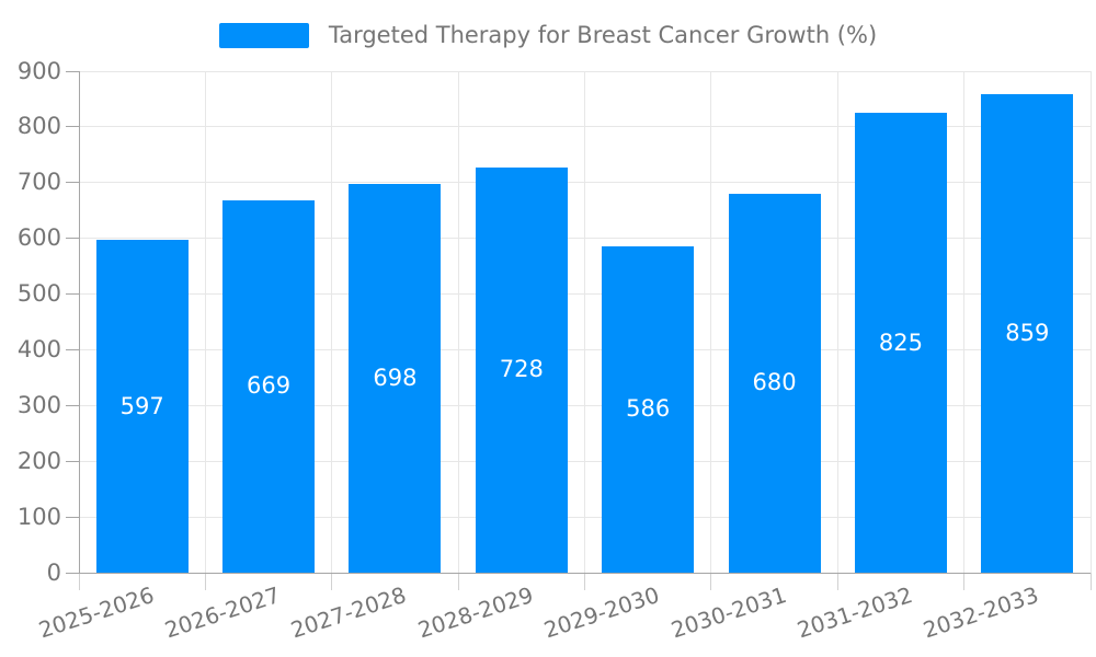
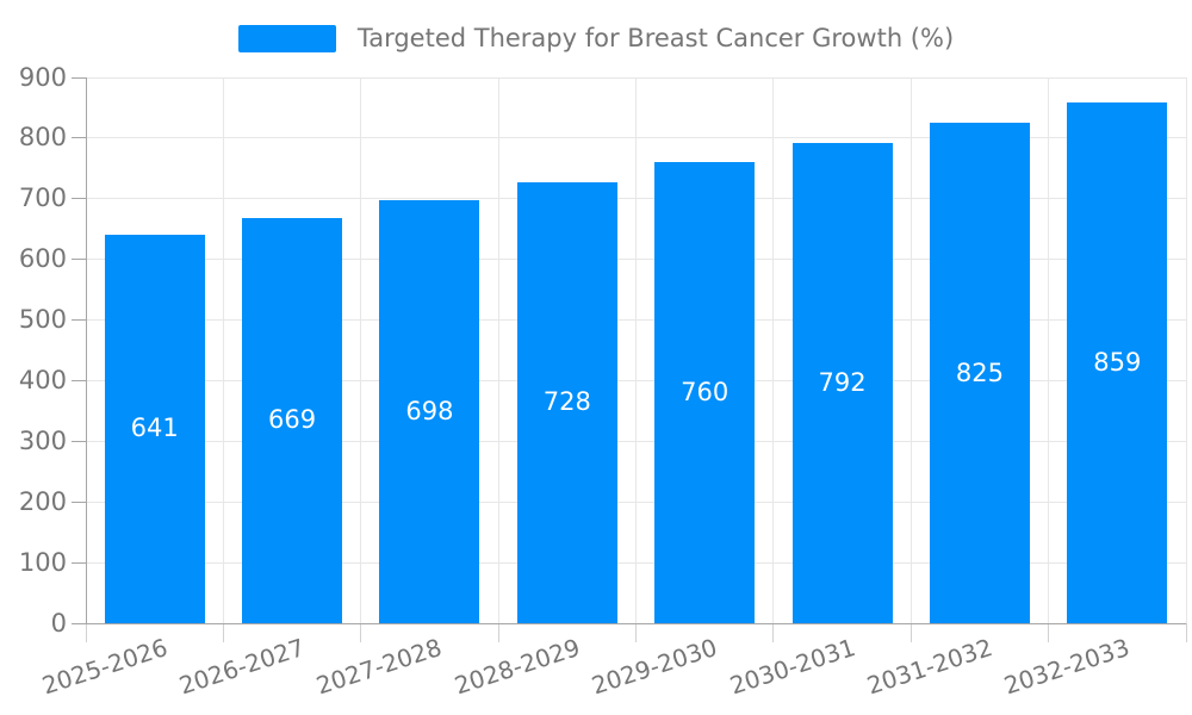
2025-2026: 597 -> 641
2029-2030: 586 -> 760
2030-2031: 680 -> 792
